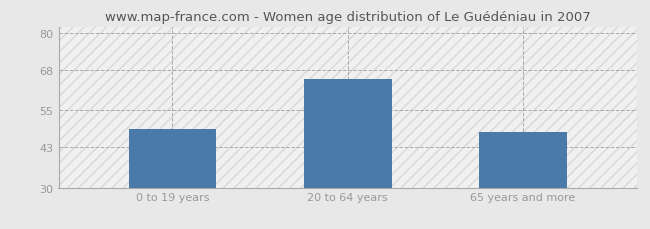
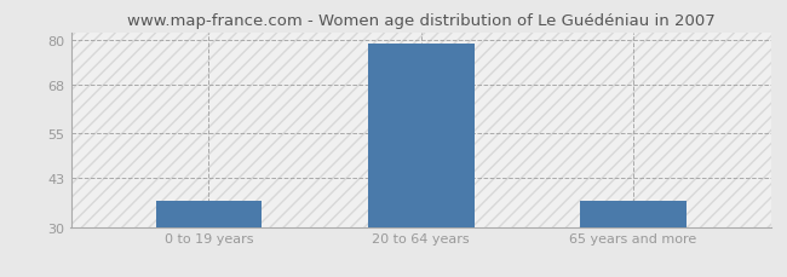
0 to 19 years: 49 -> 37
20 to 64 years: 65 -> 79
65 years and more: 48 -> 37
